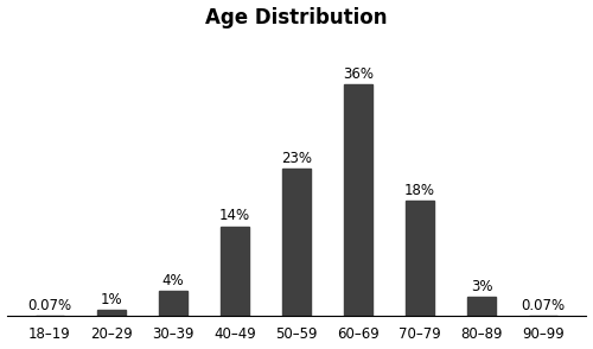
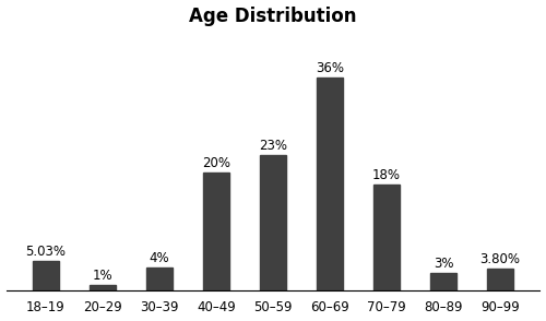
18–19: 0.07% -> 5.03%
40–49: 14% -> 20%
90–99: 0.07% -> 3.80%
